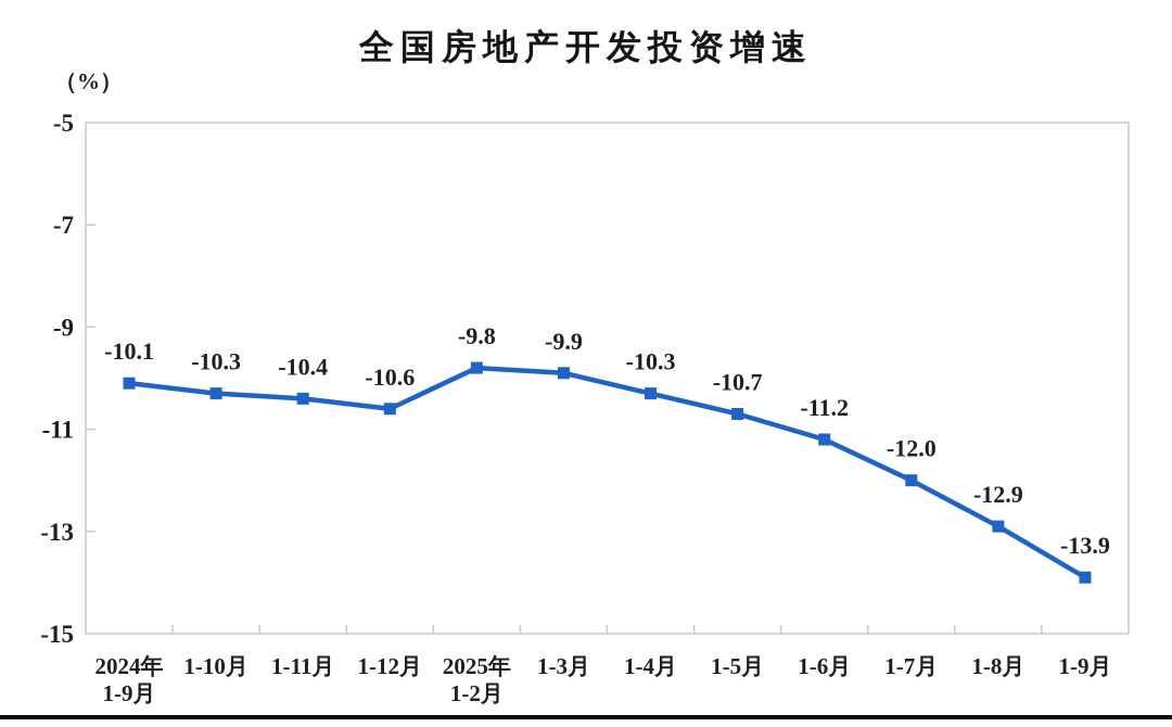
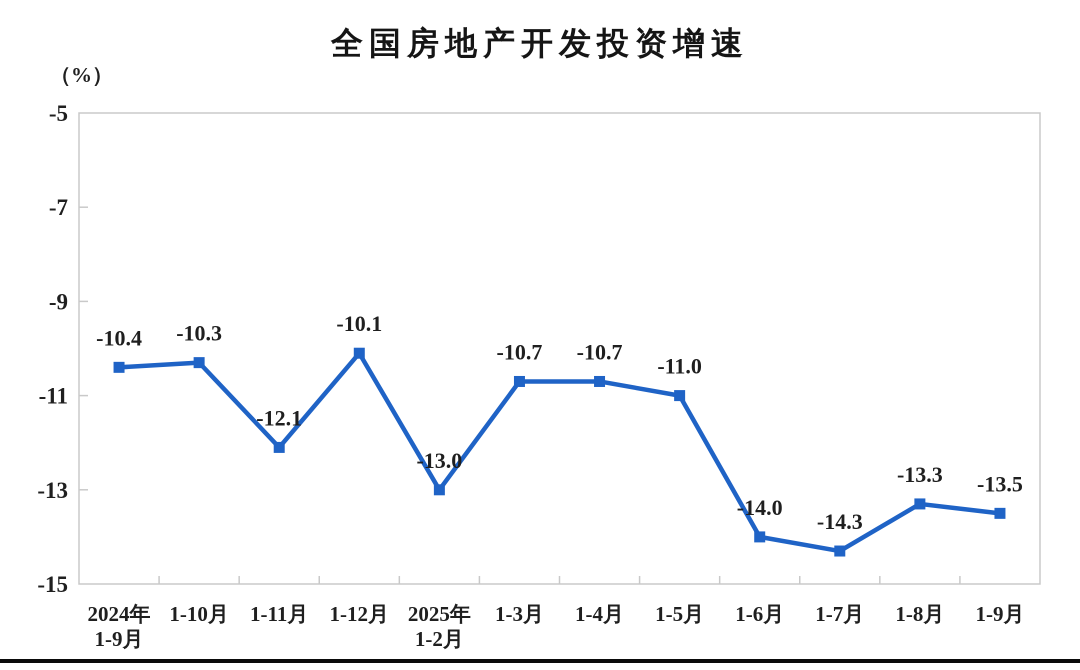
2024年 1-9月: -10.1 -> -10.4
1-11月: -10.4 -> -12.1
1-12月: -10.6 -> -10.1
2025年 1-2月: -9.8 -> -13.0
1-3月: -9.9 -> -10.7
1-4月: -10.3 -> -10.7
1-5月: -10.7 -> -11.0
1-6月: -11.2 -> -14.0
1-7月: -12.0 -> -14.3
1-8月: -12.9 -> -13.3
1-9月: -13.9 -> -13.5
